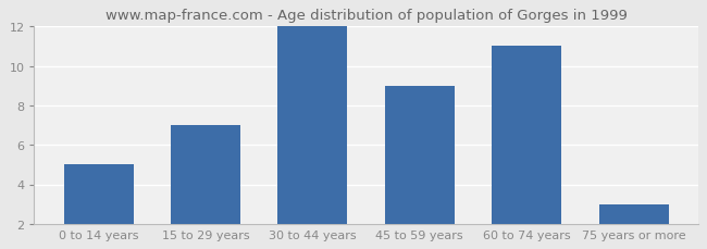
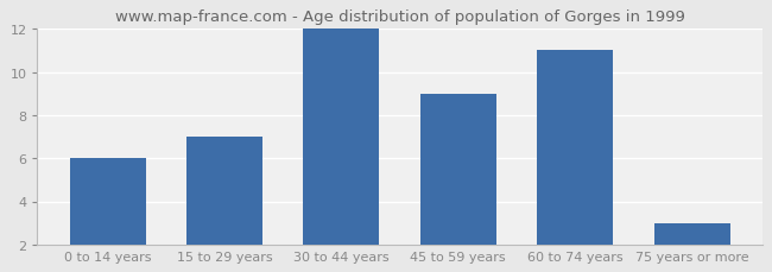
0 to 14 years: 5 -> 6
